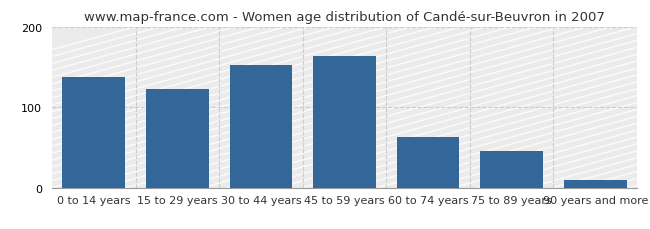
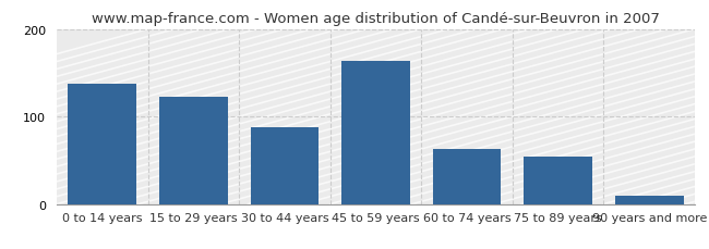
30 to 44 years: 152 -> 88
75 to 89 years: 45 -> 54
